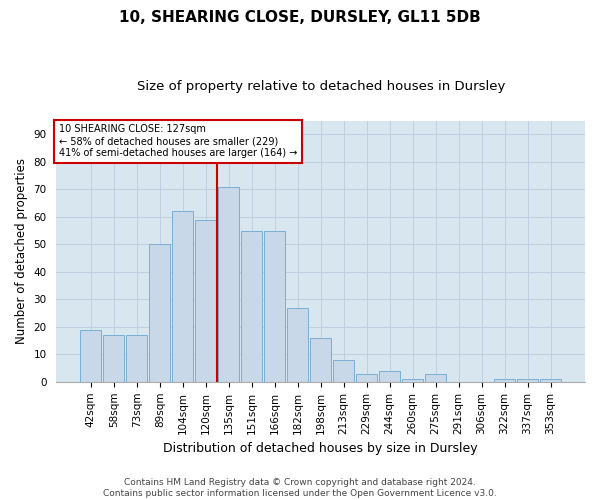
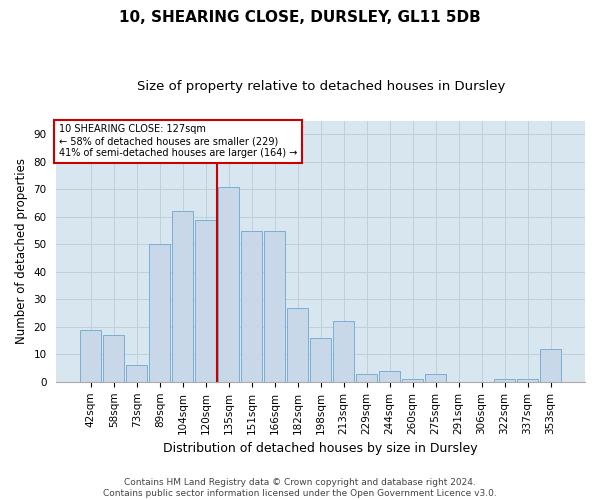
73sqm: 17 -> 6
213sqm: 8 -> 22
353sqm: 1 -> 12
